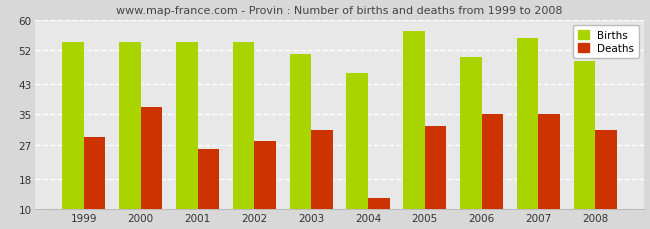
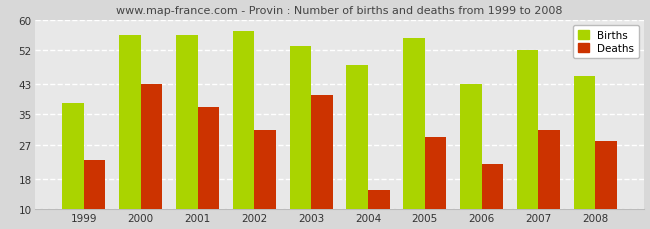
Births/1999: 54 -> 38
Deaths/1999: 29 -> 23
Births/2000: 54 -> 56
Deaths/2000: 37 -> 43
Births/2001: 54 -> 56
Deaths/2001: 26 -> 37
Births/2002: 54 -> 57
Deaths/2002: 28 -> 31
Births/2003: 51 -> 53
Deaths/2003: 31 -> 40
Births/2004: 46 -> 48
Deaths/2004: 13 -> 15
Births/2005: 57 -> 55
Deaths/2005: 32 -> 29
Births/2006: 50 -> 43
Deaths/2006: 35 -> 22
Births/2007: 55 -> 52
Deaths/2007: 35 -> 31
Births/2008: 49 -> 45
Deaths/2008: 31 -> 28
